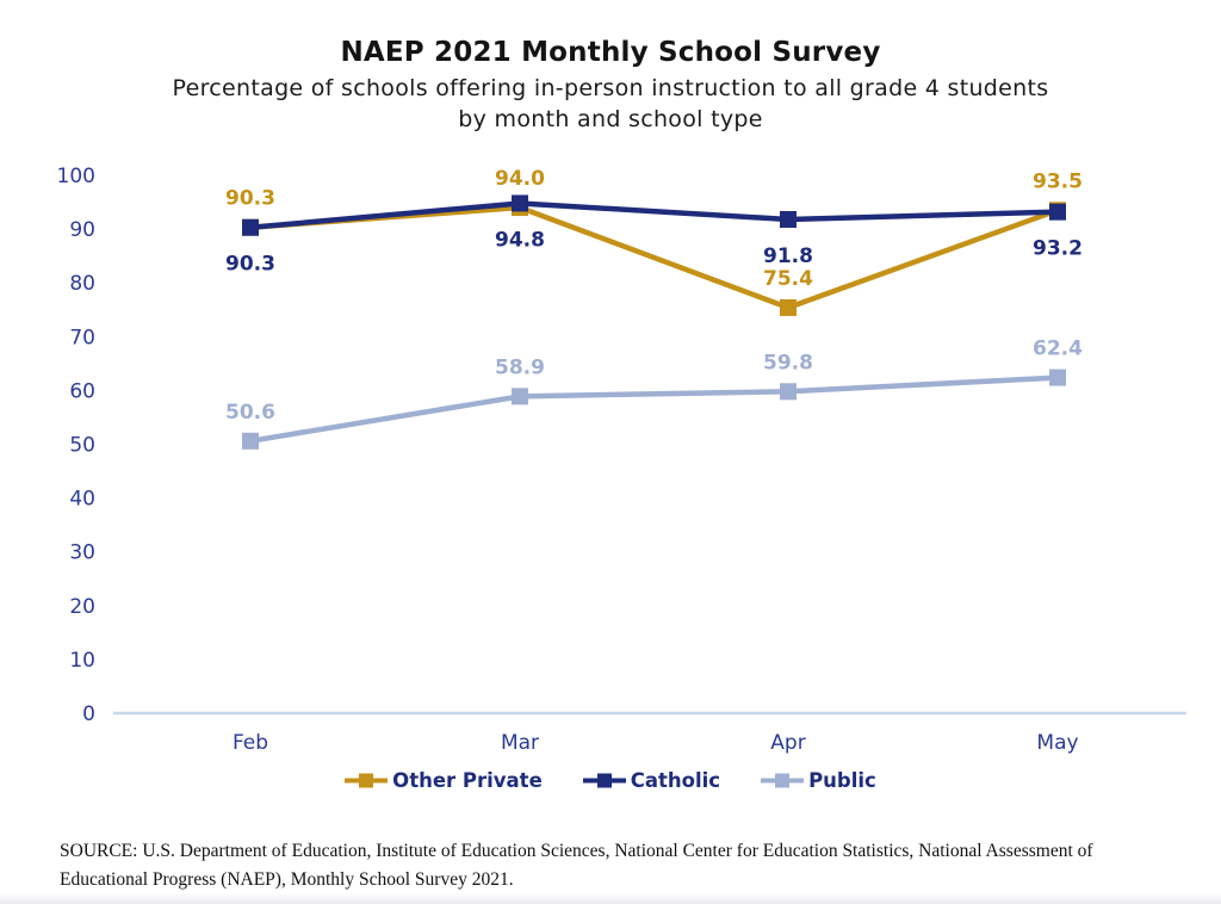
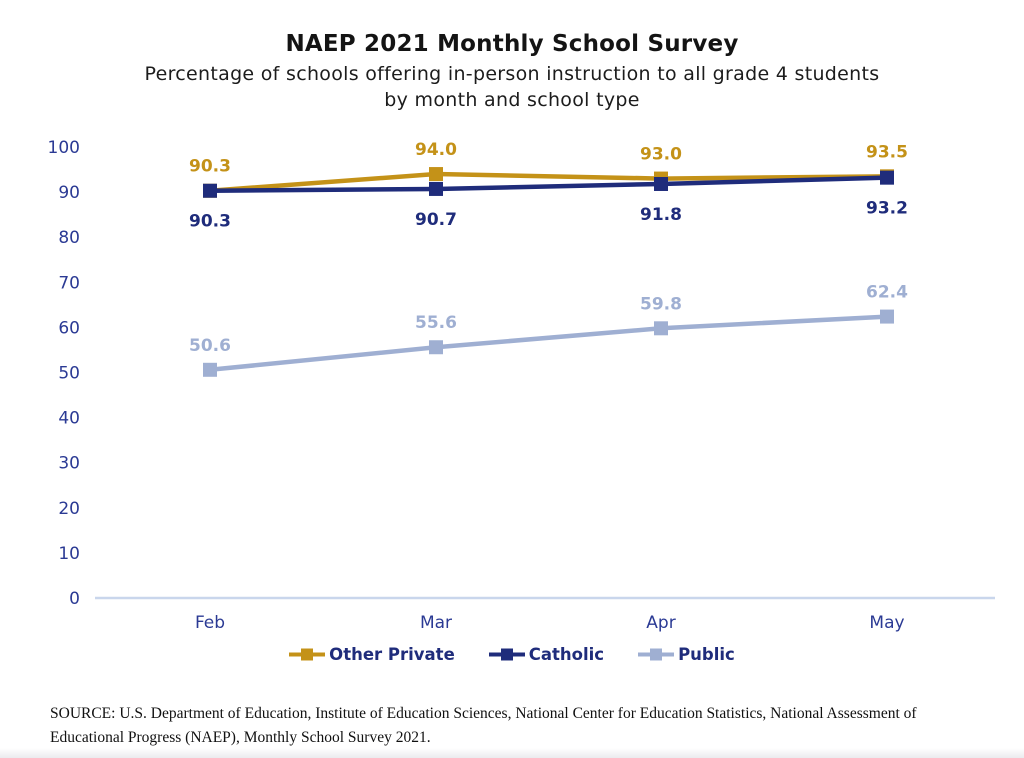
Catholic/Mar: 94.8 -> 90.7
Public/Mar: 58.9 -> 55.6
Other Private/Apr: 75.4 -> 93.0
